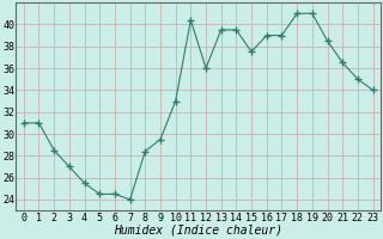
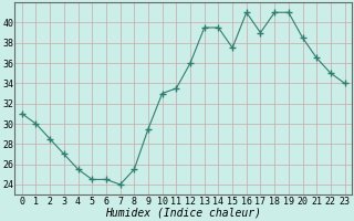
1: 31.0 -> 30.0
8: 28.4 -> 25.5
11: 40.4 -> 33.5
16: 39.0 -> 41.0
